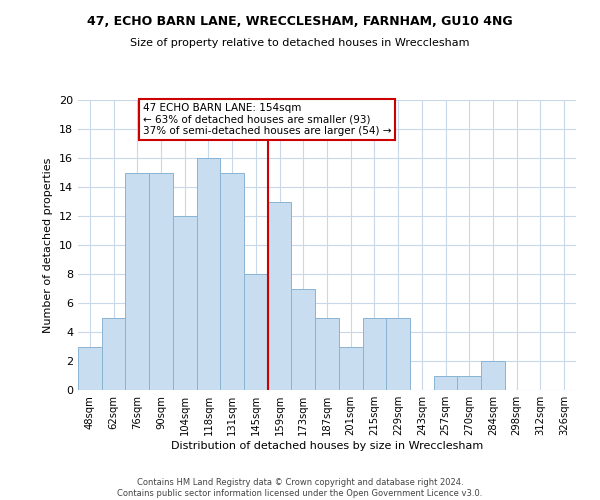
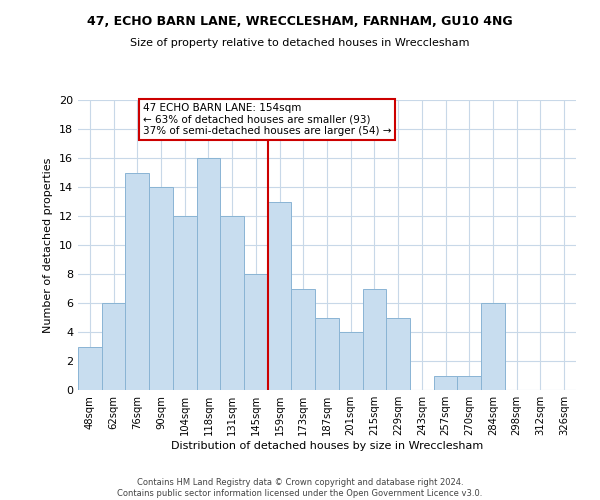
62sqm: 5 -> 6
90sqm: 15 -> 14
131sqm: 15 -> 12
201sqm: 3 -> 4
215sqm: 5 -> 7
284sqm: 2 -> 6
